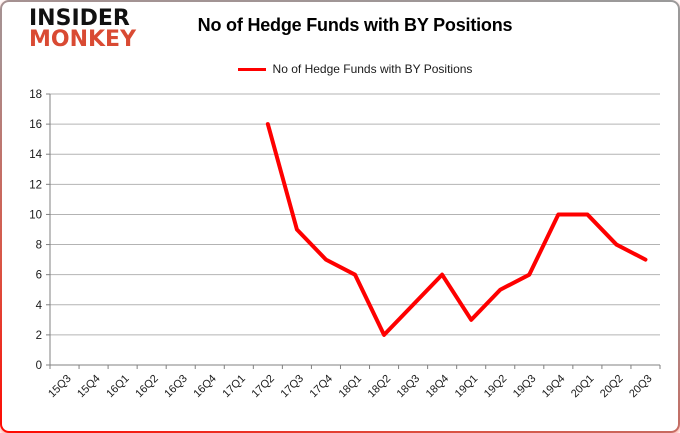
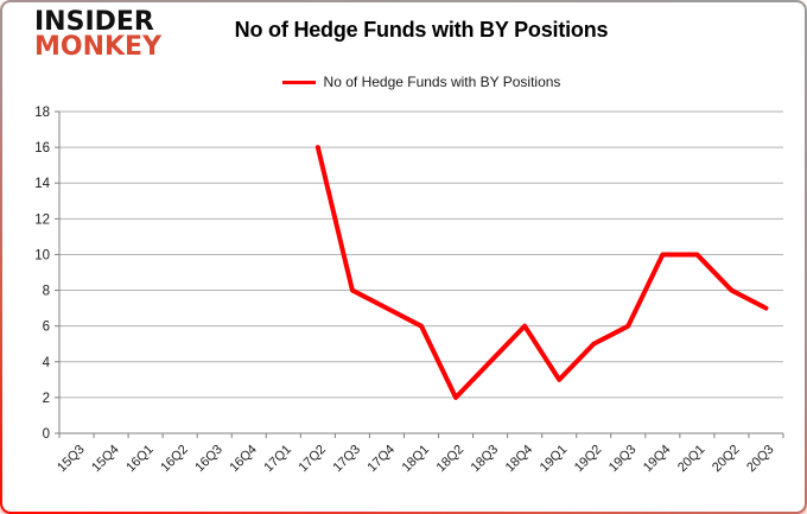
17Q3: 9 -> 8
